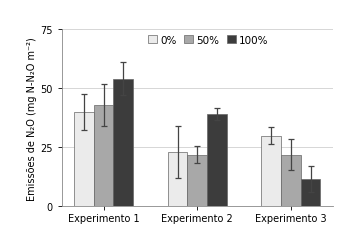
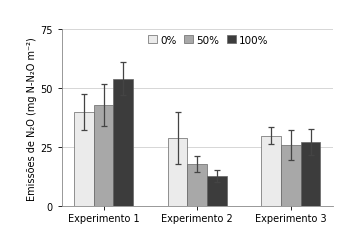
0%/Experimento 2: 23 -> 29
50%/Experimento 2: 22 -> 18
100%/Experimento 2: 39.0 -> 13.0
50%/Experimento 3: 22 -> 26
100%/Experimento 3: 11.5 -> 27.5
